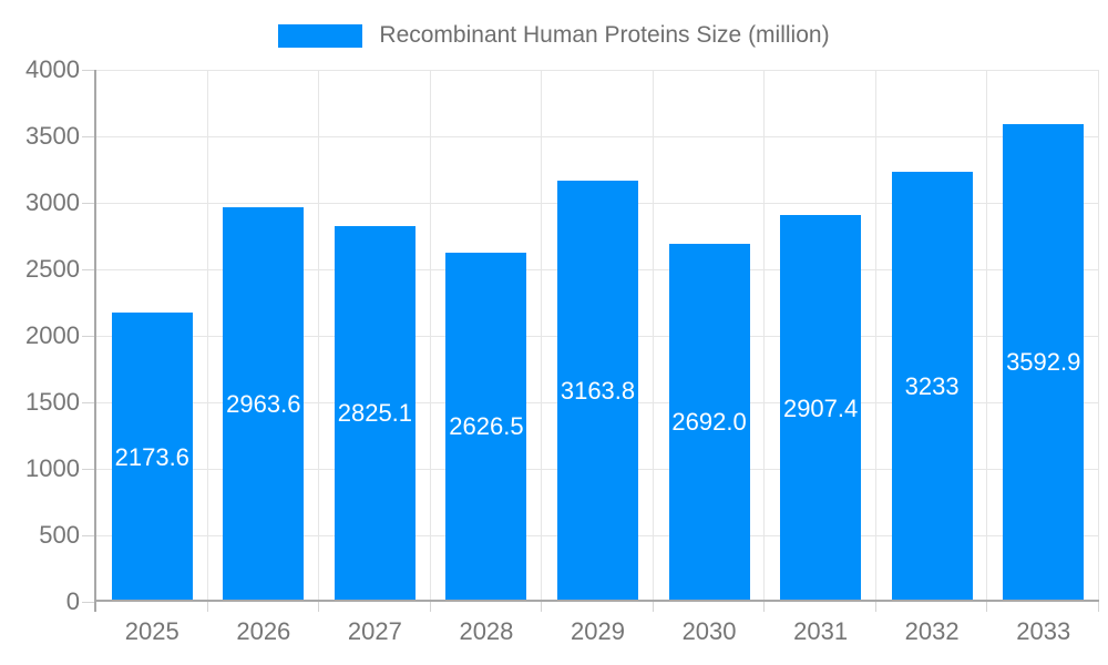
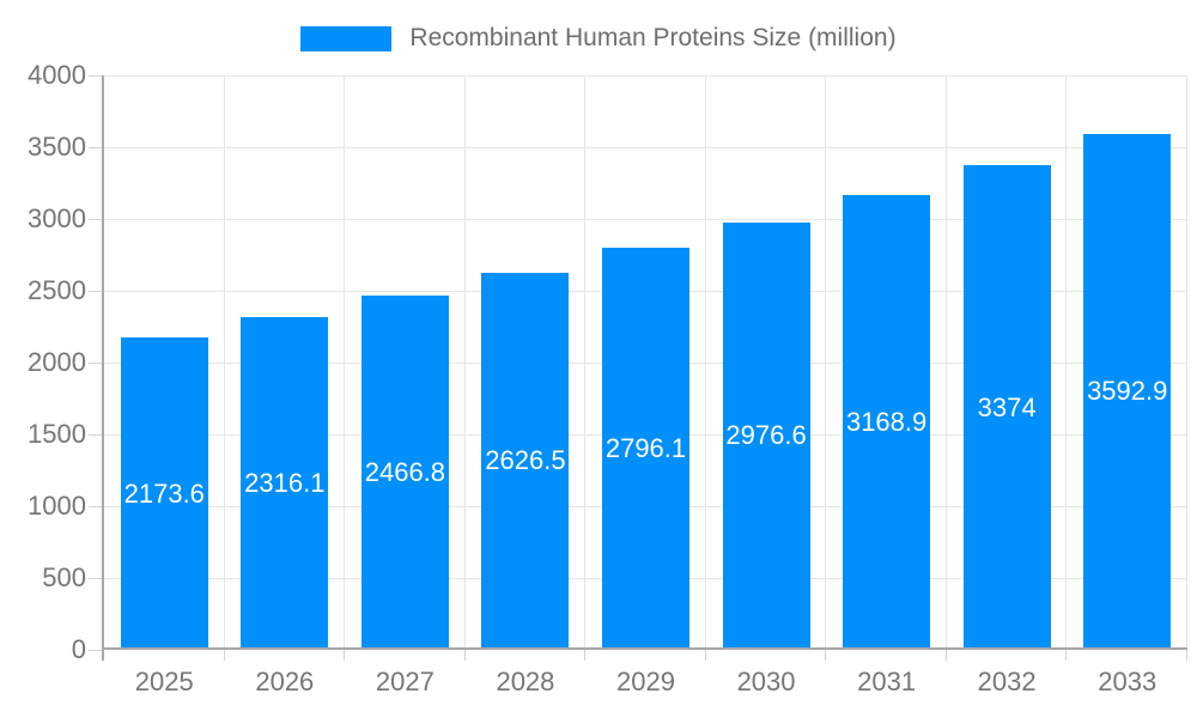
2026: 2963.6 -> 2316.1
2027: 2825.1 -> 2466.8
2029: 3163.8 -> 2796.1
2030: 2692.0 -> 2976.6
2031: 2907.4 -> 3168.9
2032: 3233 -> 3374
